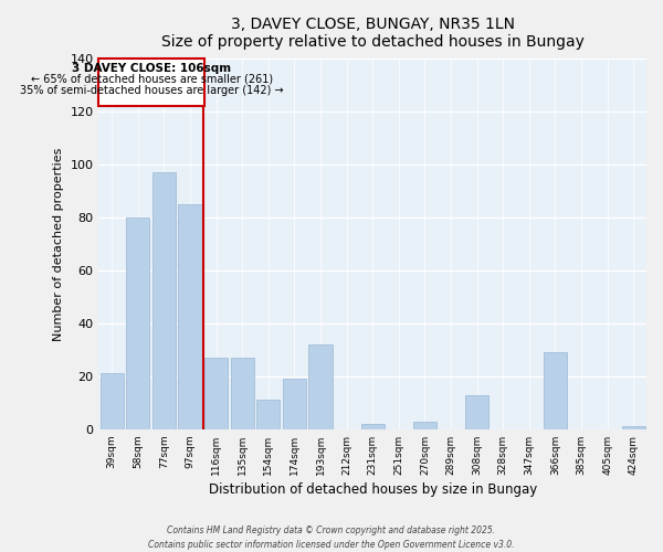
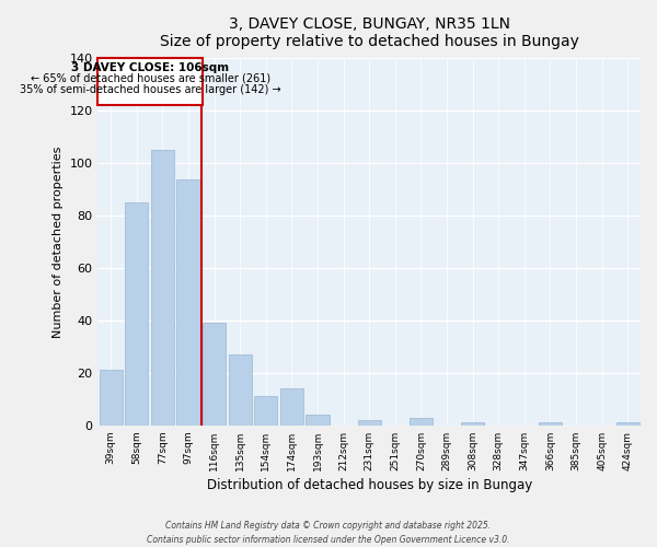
58sqm: 80 -> 85
77sqm: 97 -> 105
97sqm: 85 -> 94
116sqm: 27 -> 39
174sqm: 19 -> 14
193sqm: 32 -> 4
308sqm: 13 -> 1
366sqm: 29 -> 1
